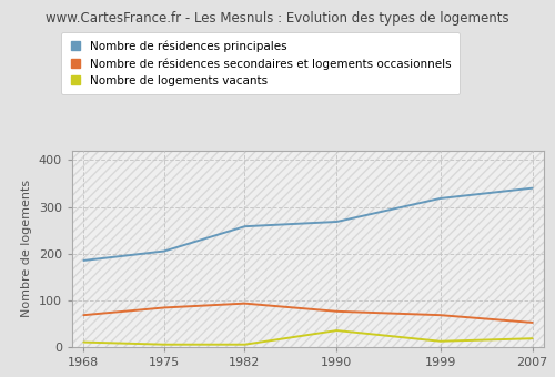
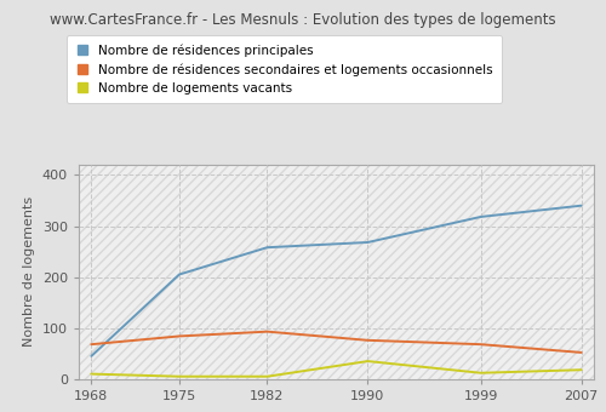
Nombre de résidences principales/1968: 185 -> 45
